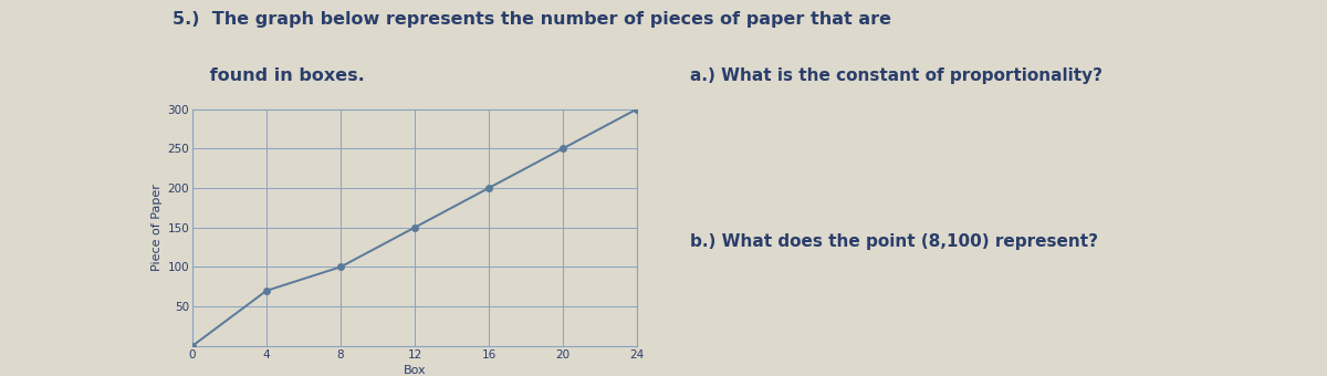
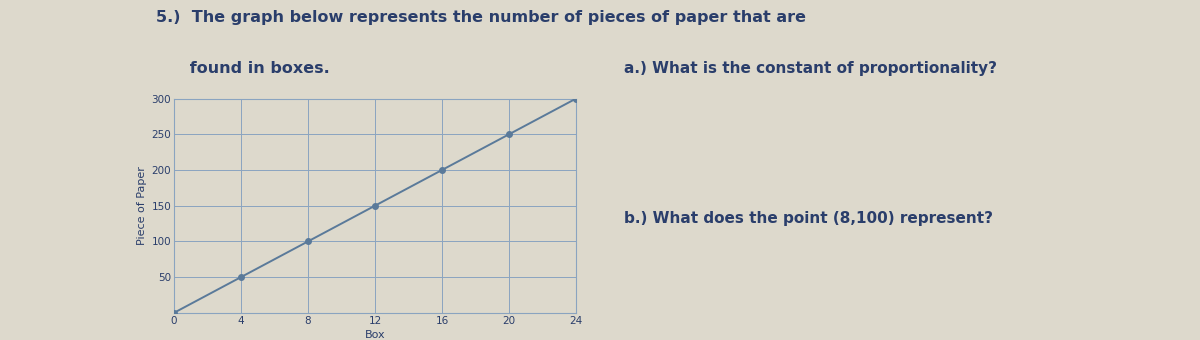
4: 70 -> 50
